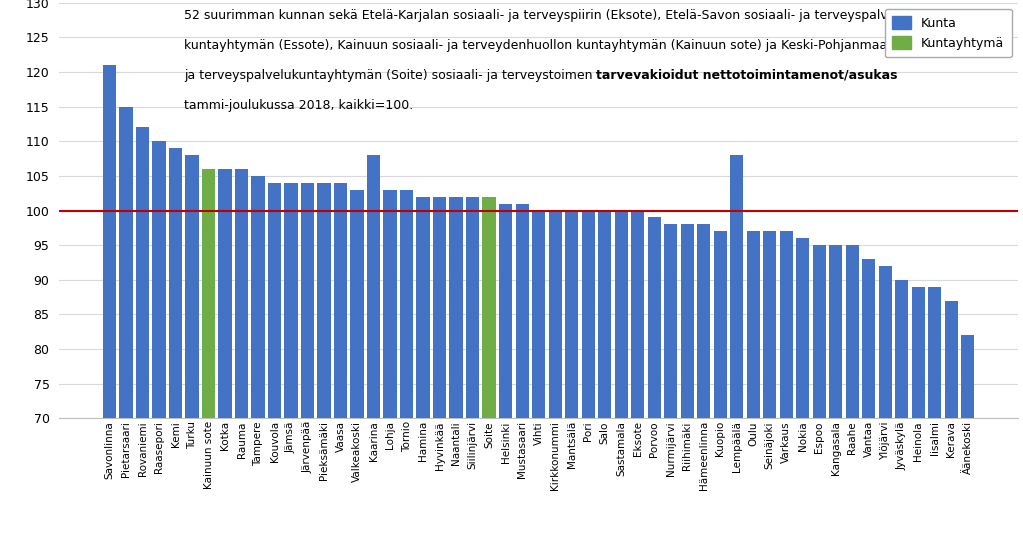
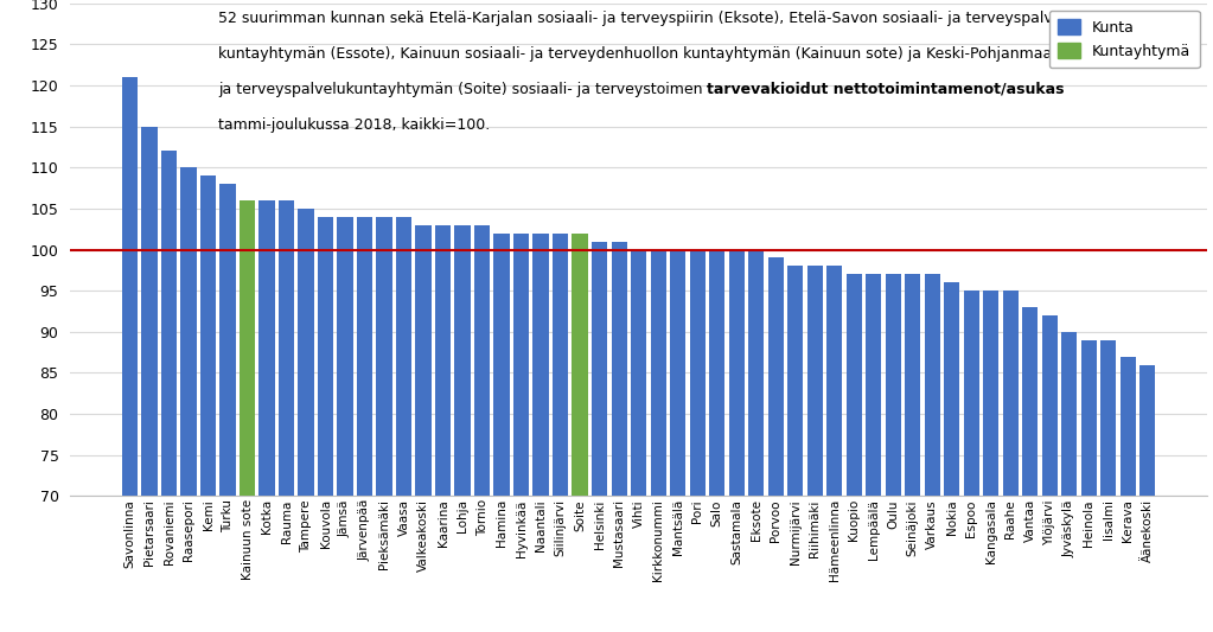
Kaarina: 108 -> 103
Lempäälä: 108 -> 97
Äänekoski: 82 -> 86
